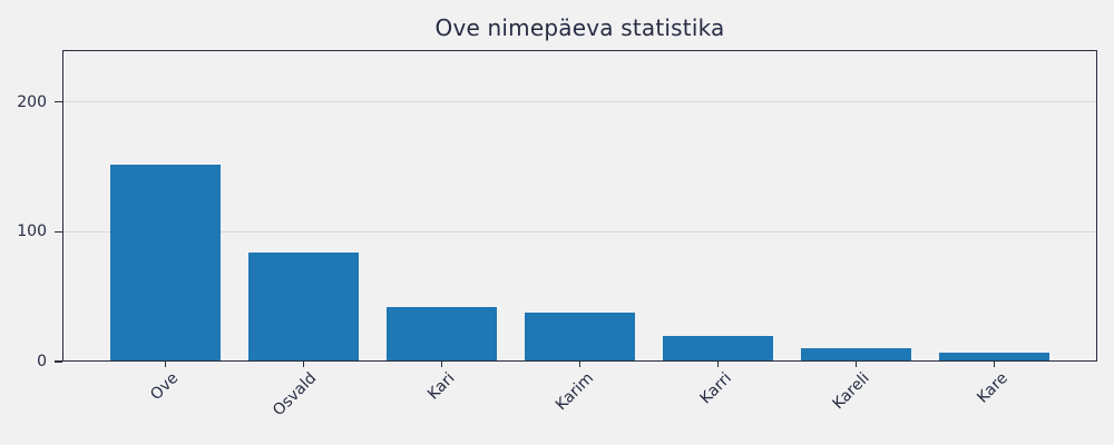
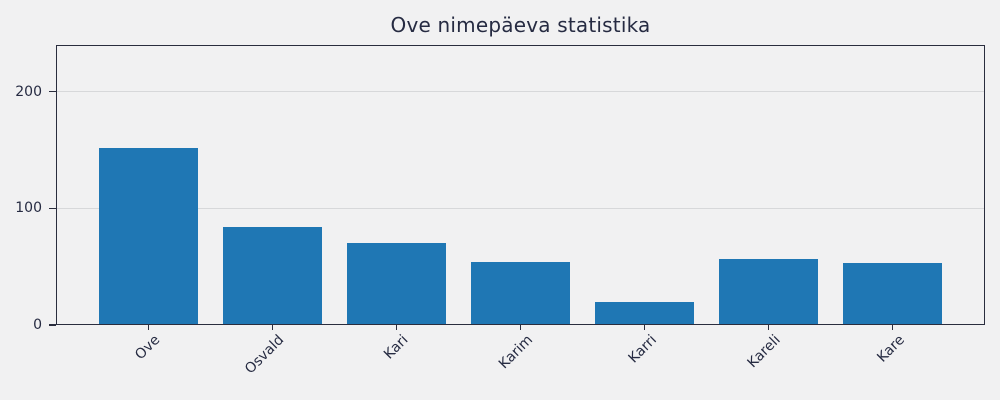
Kari: 42 -> 70
Karim: 38 -> 54
Kareli: 10 -> 57
Kare: 7 -> 53
